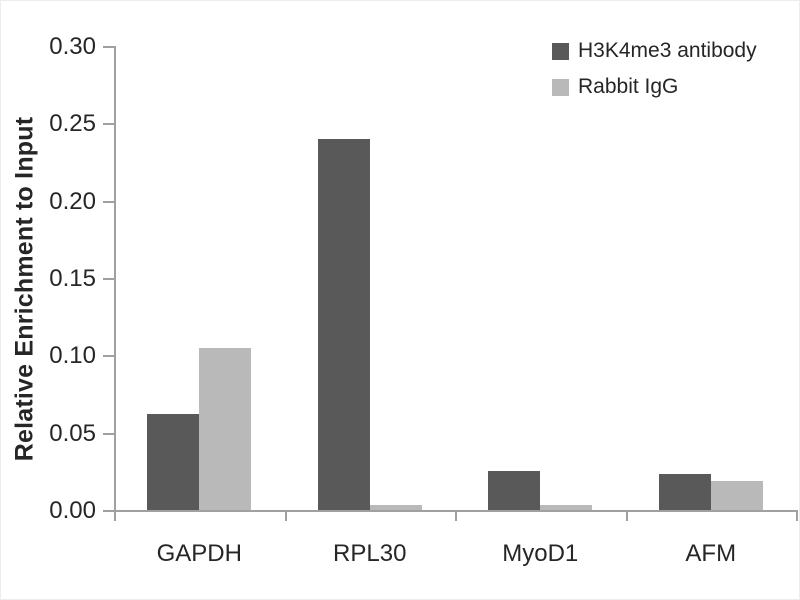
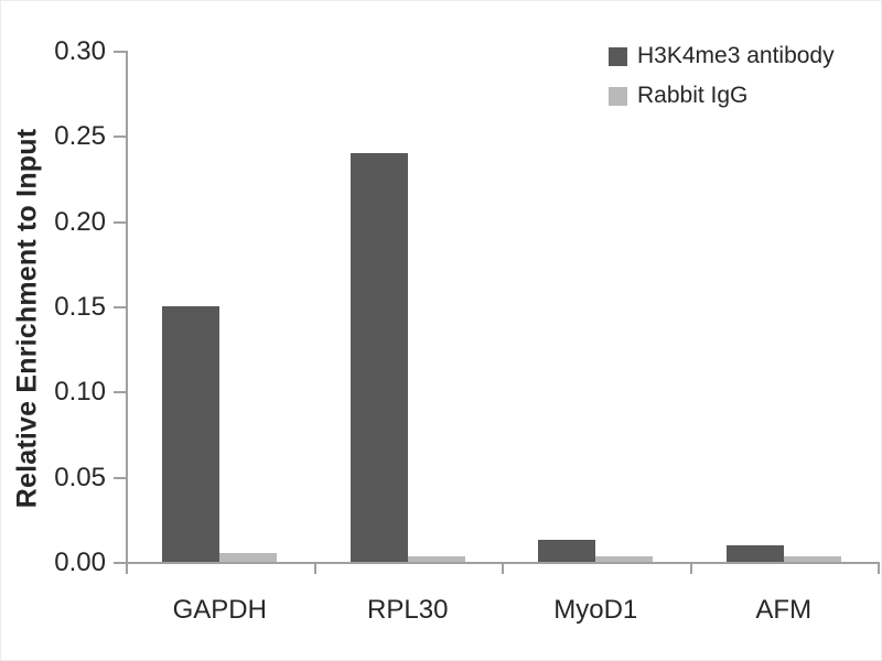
H3K4me3 antibody/GAPDH: 0.062 -> 0.150
Rabbit IgG/GAPDH: 0.105 -> 0.005
H3K4me3 antibody/MyoD1: 0.025 -> 0.013
H3K4me3 antibody/AFM: 0.023 -> 0.010
Rabbit IgG/AFM: 0.019 -> 0.003
